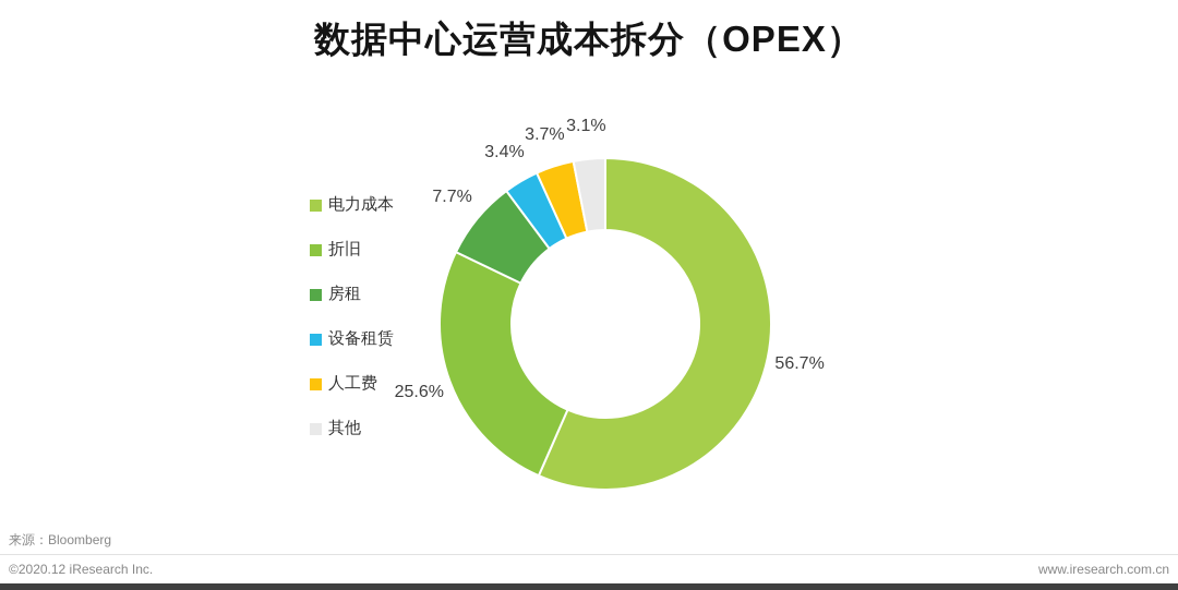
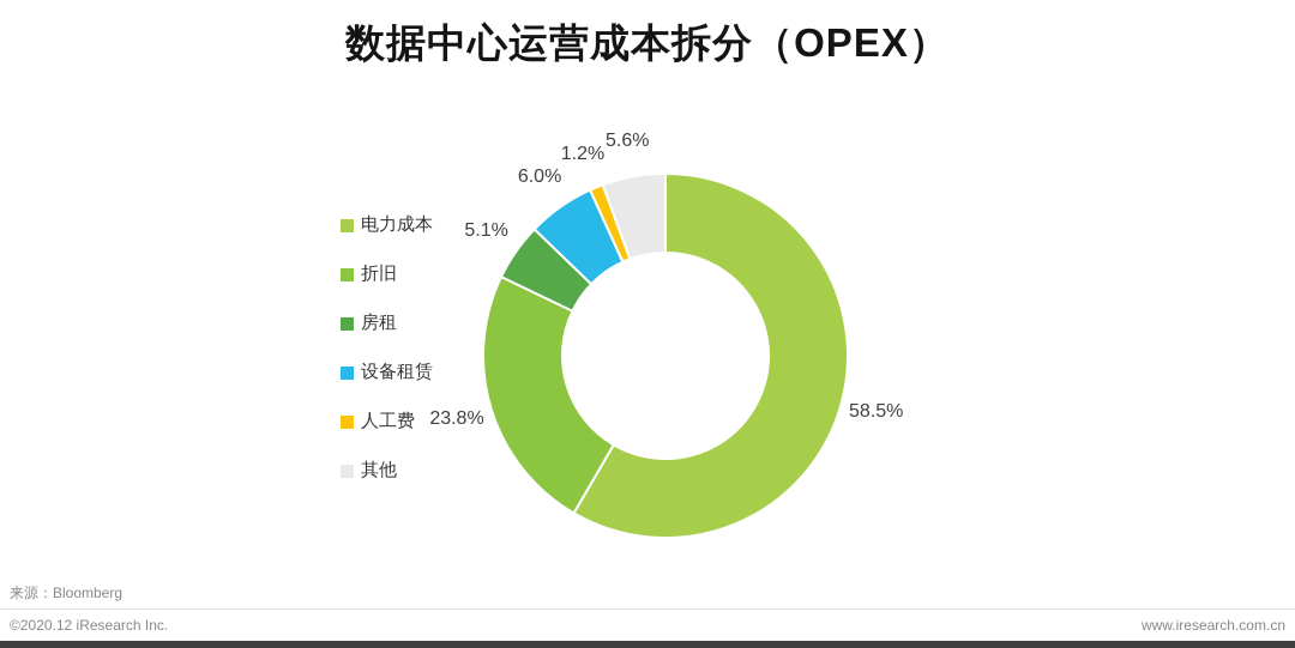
电力成本: 56.7% -> 58.5%
折旧: 25.6% -> 23.8%
房租: 7.7% -> 5.1%
设备租赁: 3.4% -> 6.0%
人工费: 3.7% -> 1.2%
其他: 3.1% -> 5.6%
